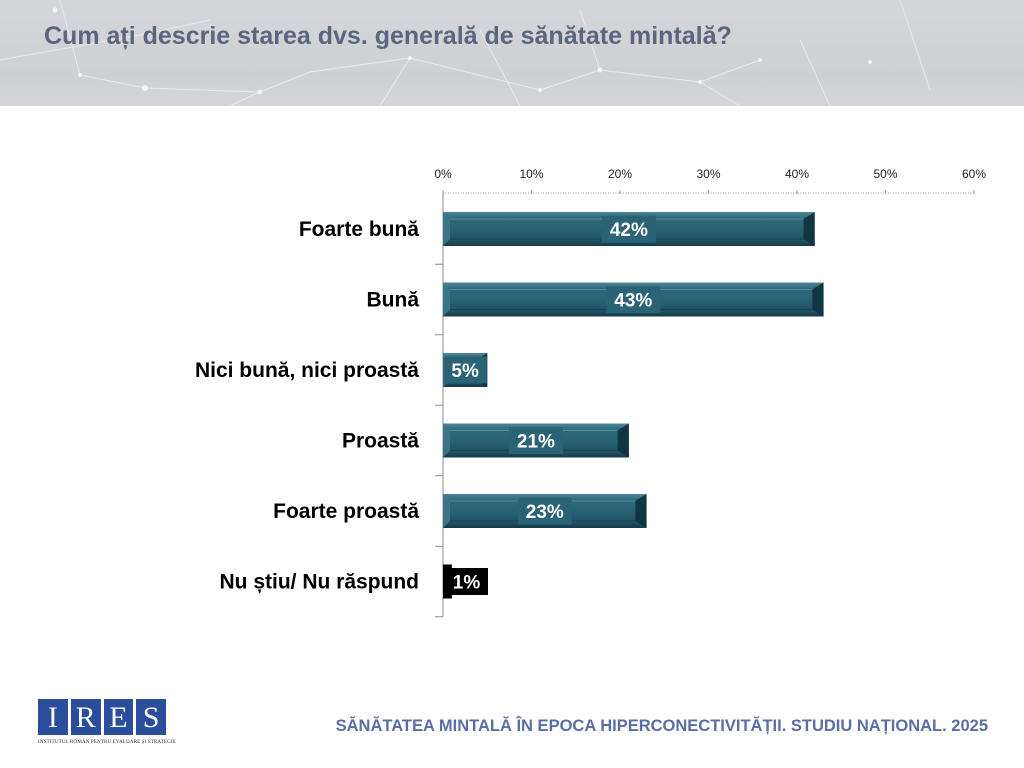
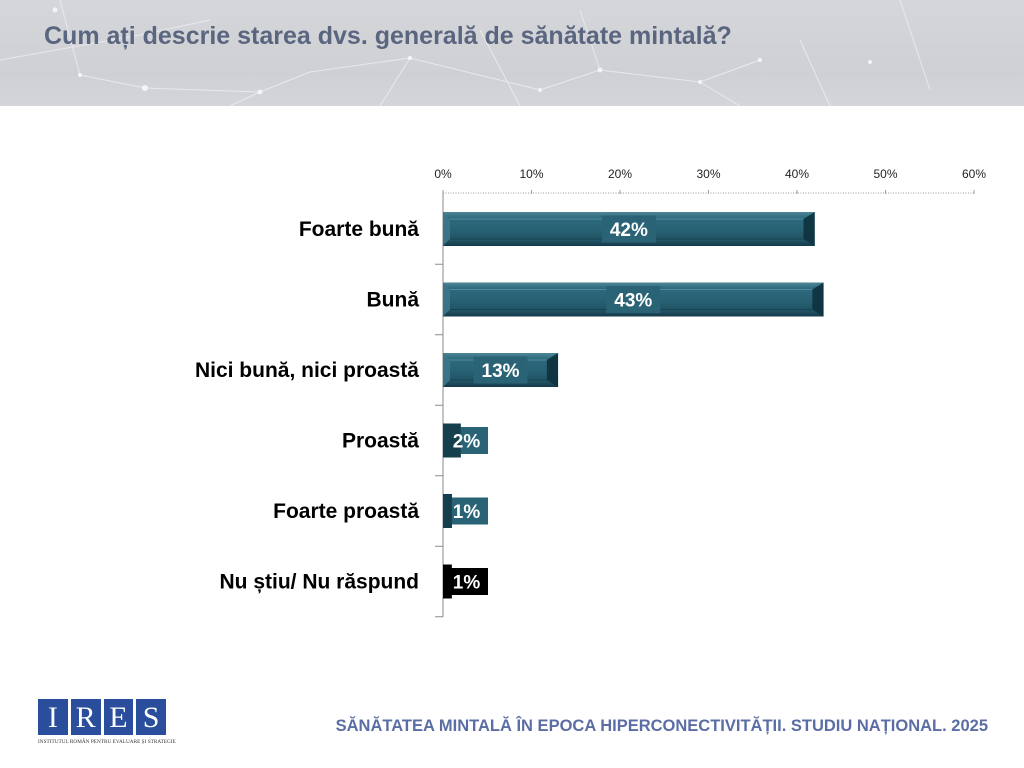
Nici bună, nici proastă: 5% -> 13%
Proastă: 21% -> 2%
Foarte proastă: 23% -> 1%
